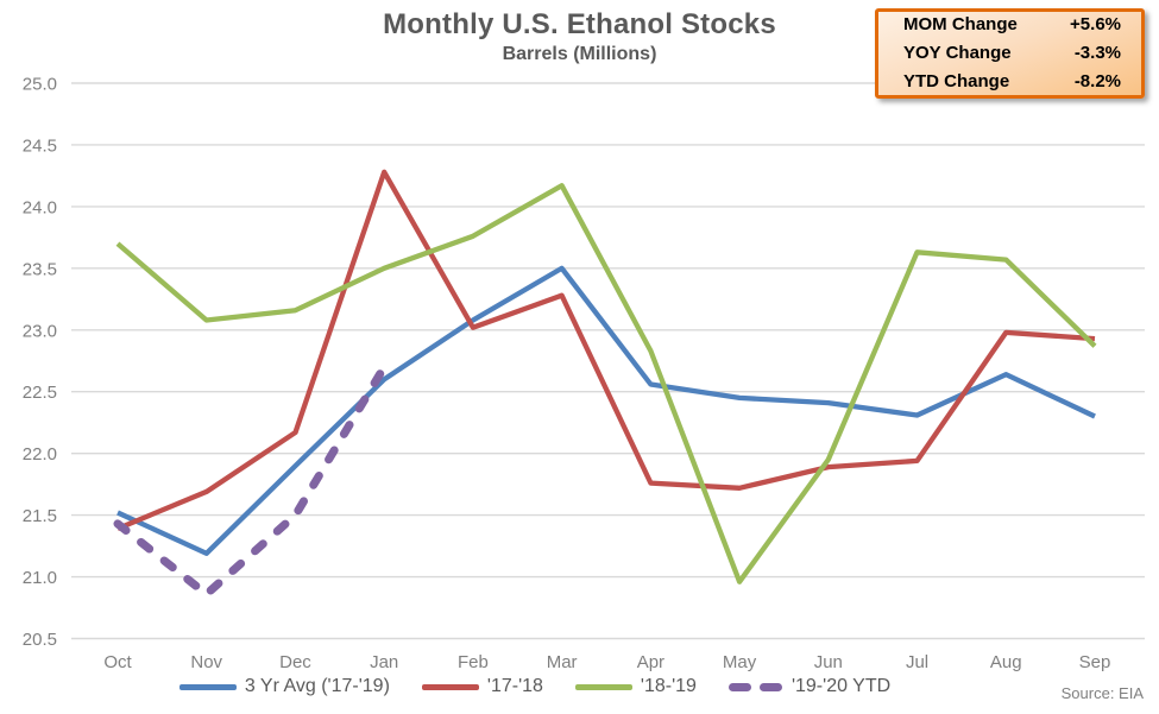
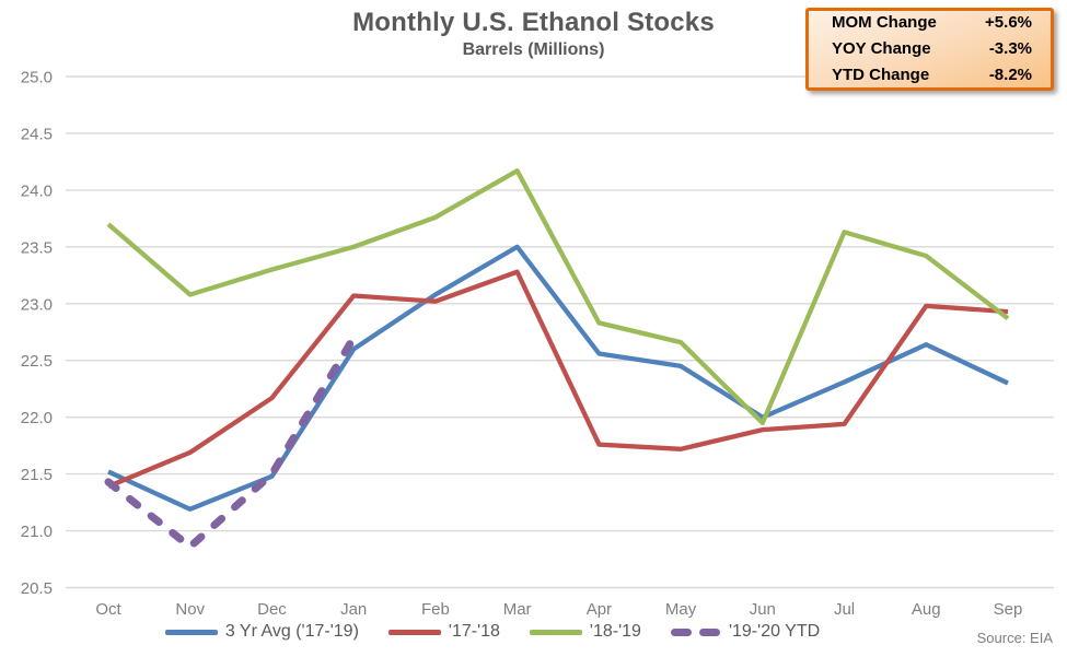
3 Yr Avg ('17-'19)/Dec: 21.90 -> 21.48
'18-'19/Dec: 23.16 -> 23.30
'17-'18/Jan: 24.28 -> 23.07
'18-'19/May: 20.96 -> 22.66
3 Yr Avg ('17-'19)/Jun: 22.41 -> 22.00
'18-'19/Aug: 23.57 -> 23.42
